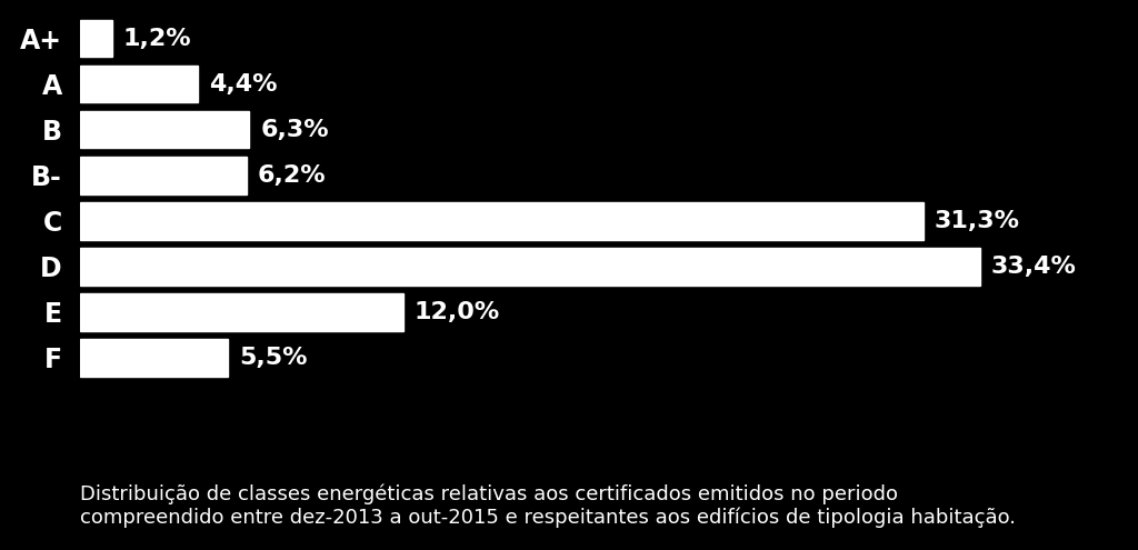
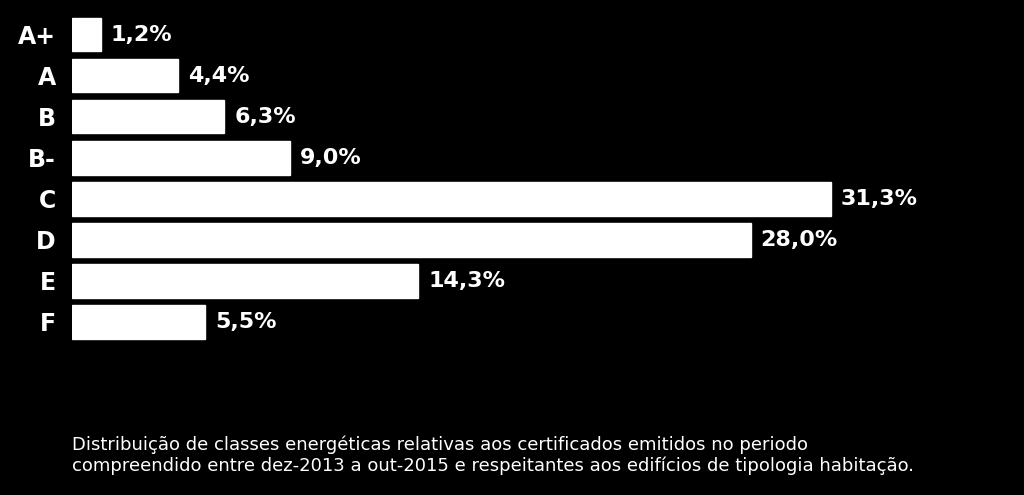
B-: 6,2% -> 9,0%
D: 33,4% -> 28,0%
E: 12,0% -> 14,3%
